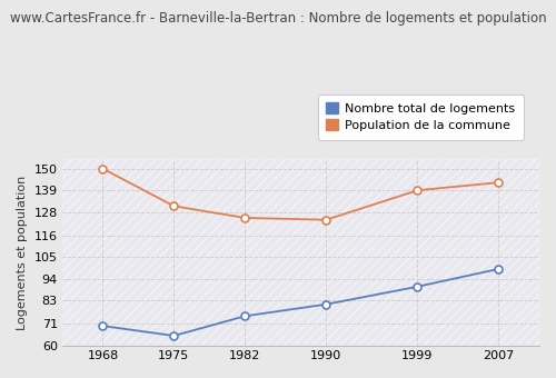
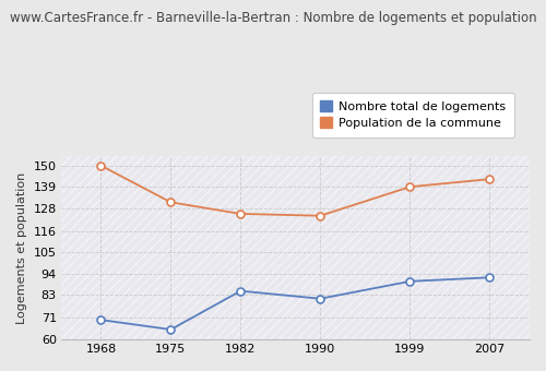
Nombre total de logements/1982: 75 -> 85
Nombre total de logements/2007: 99 -> 92
